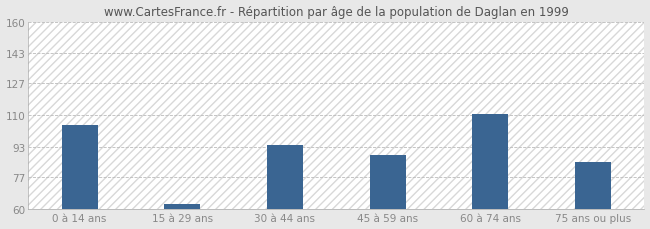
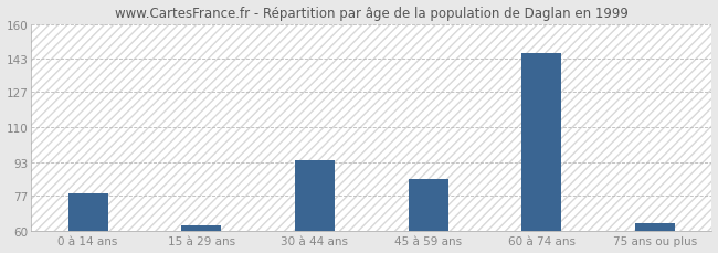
0 à 14 ans: 105 -> 78
45 à 59 ans: 89 -> 85
60 à 74 ans: 111 -> 146
75 ans ou plus: 85 -> 64
